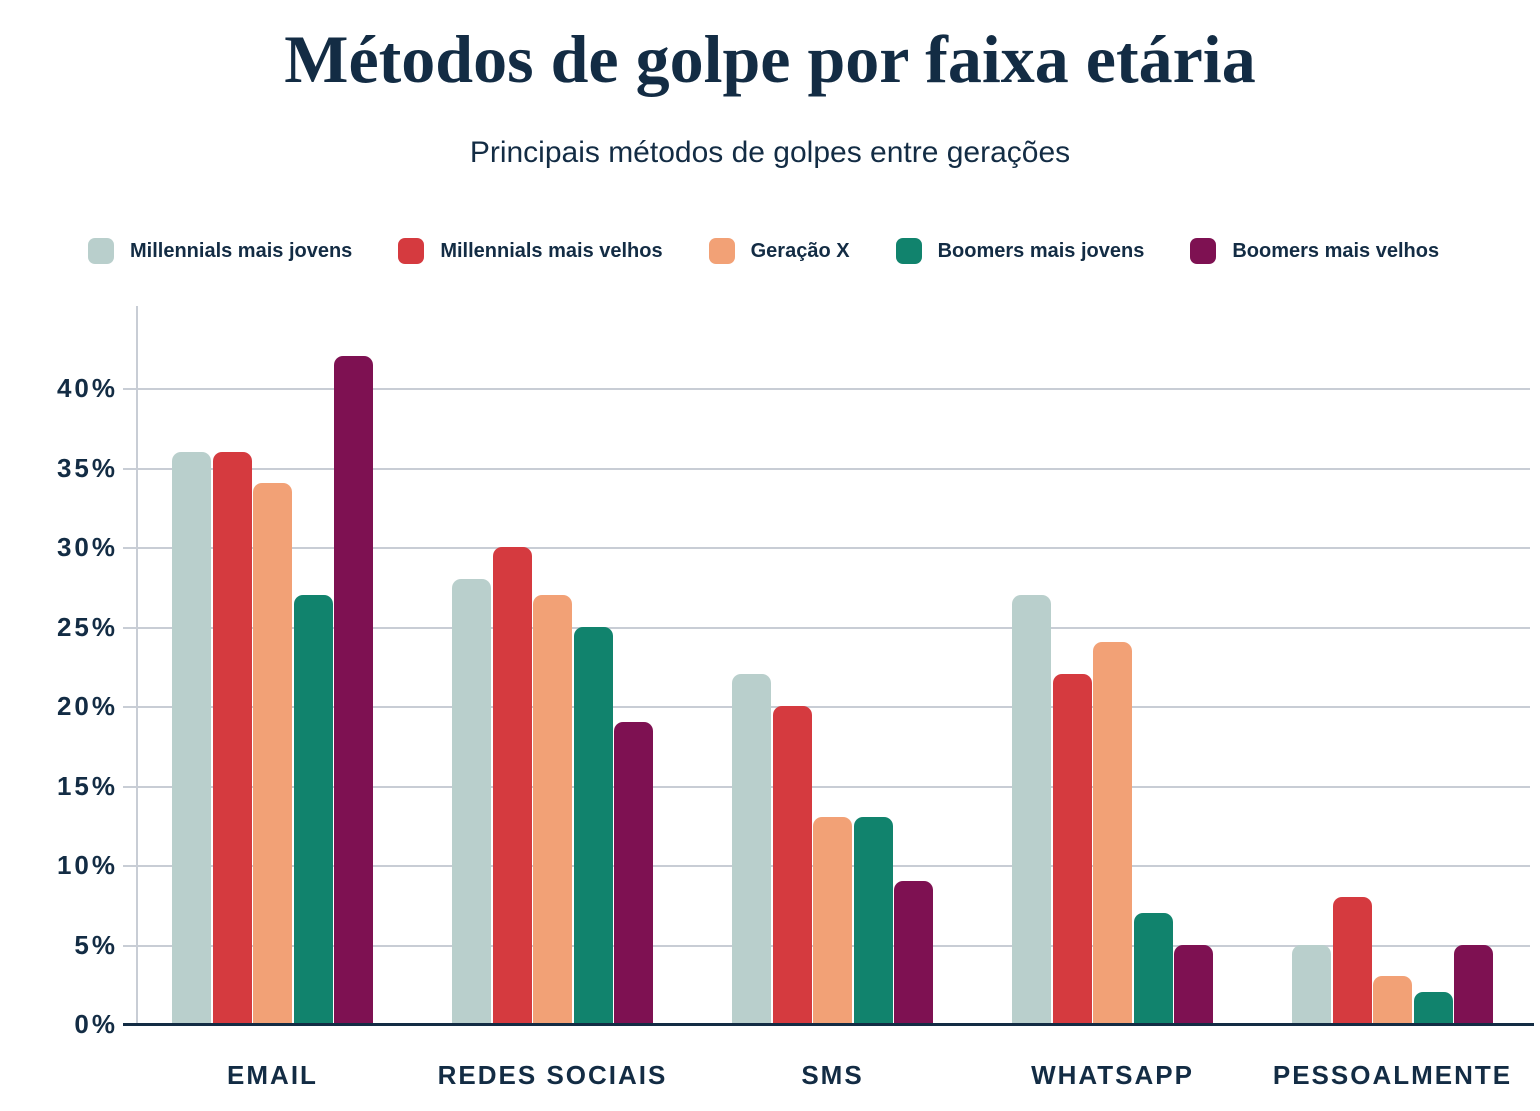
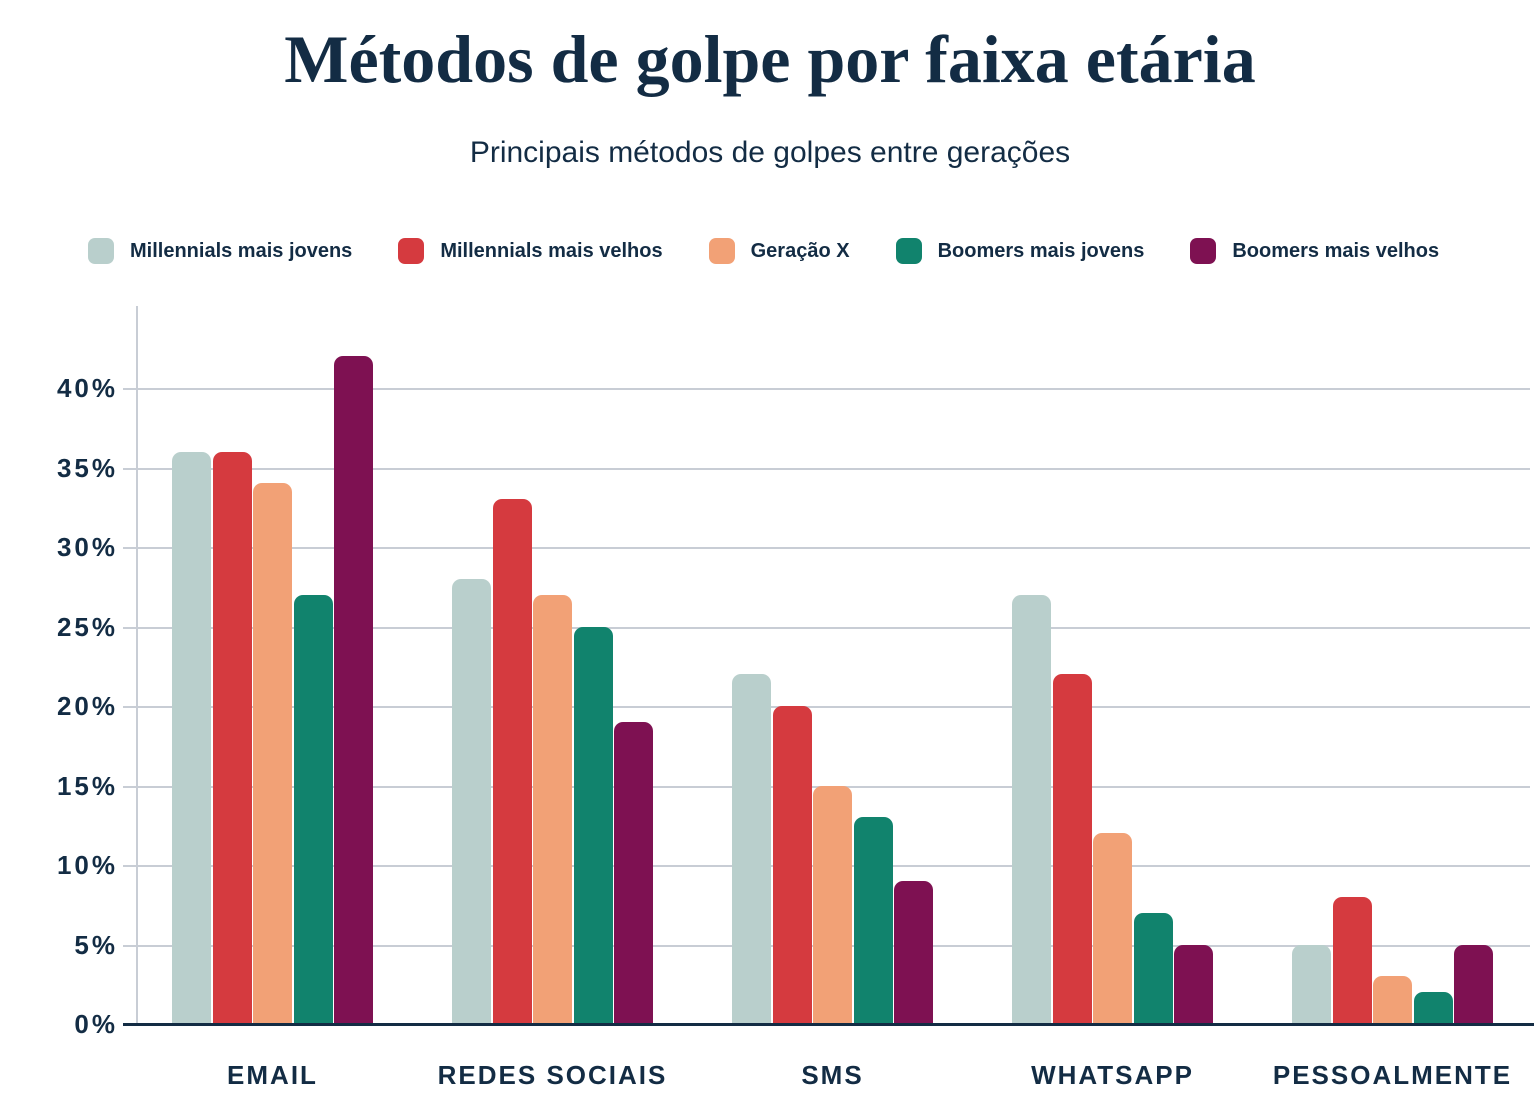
Millennials mais velhos/REDES SOCIAIS: 30% -> 33%
Geração X/SMS: 13% -> 15%
Geração X/WHATSAPP: 24% -> 12%
